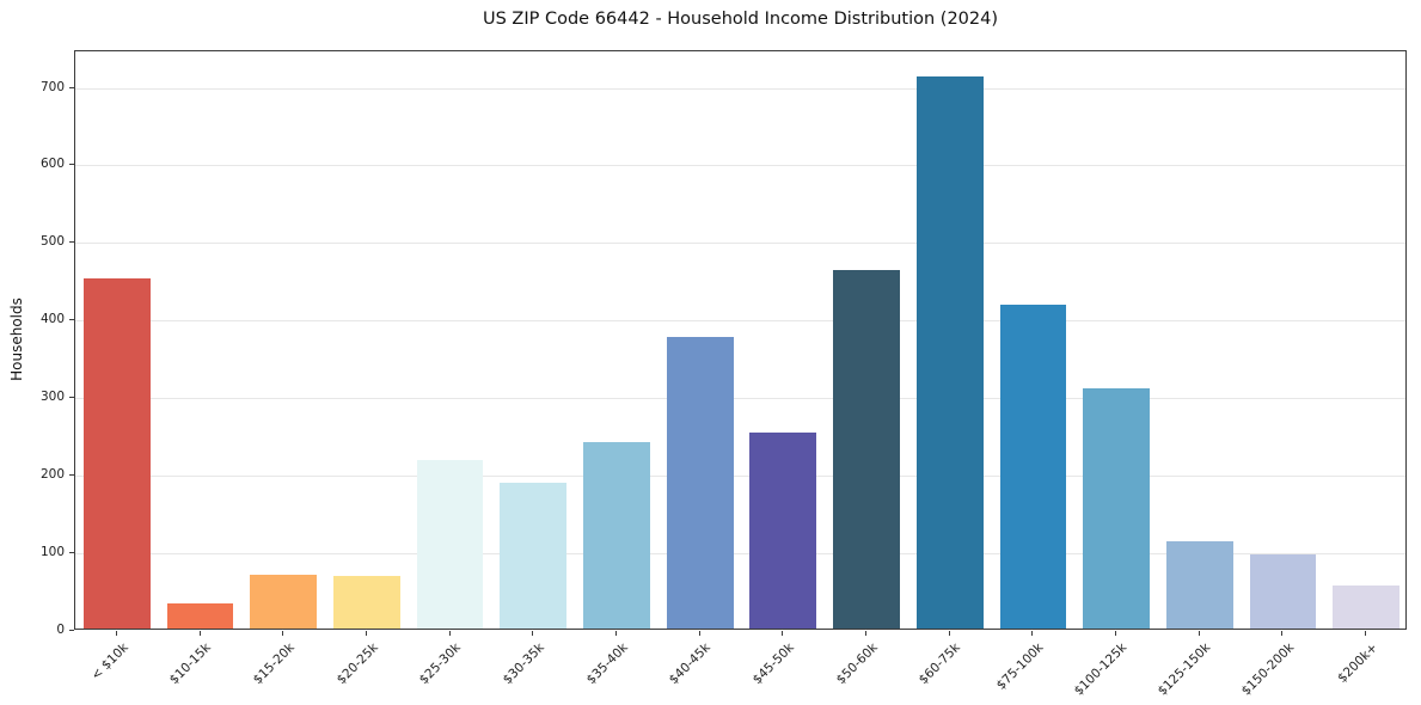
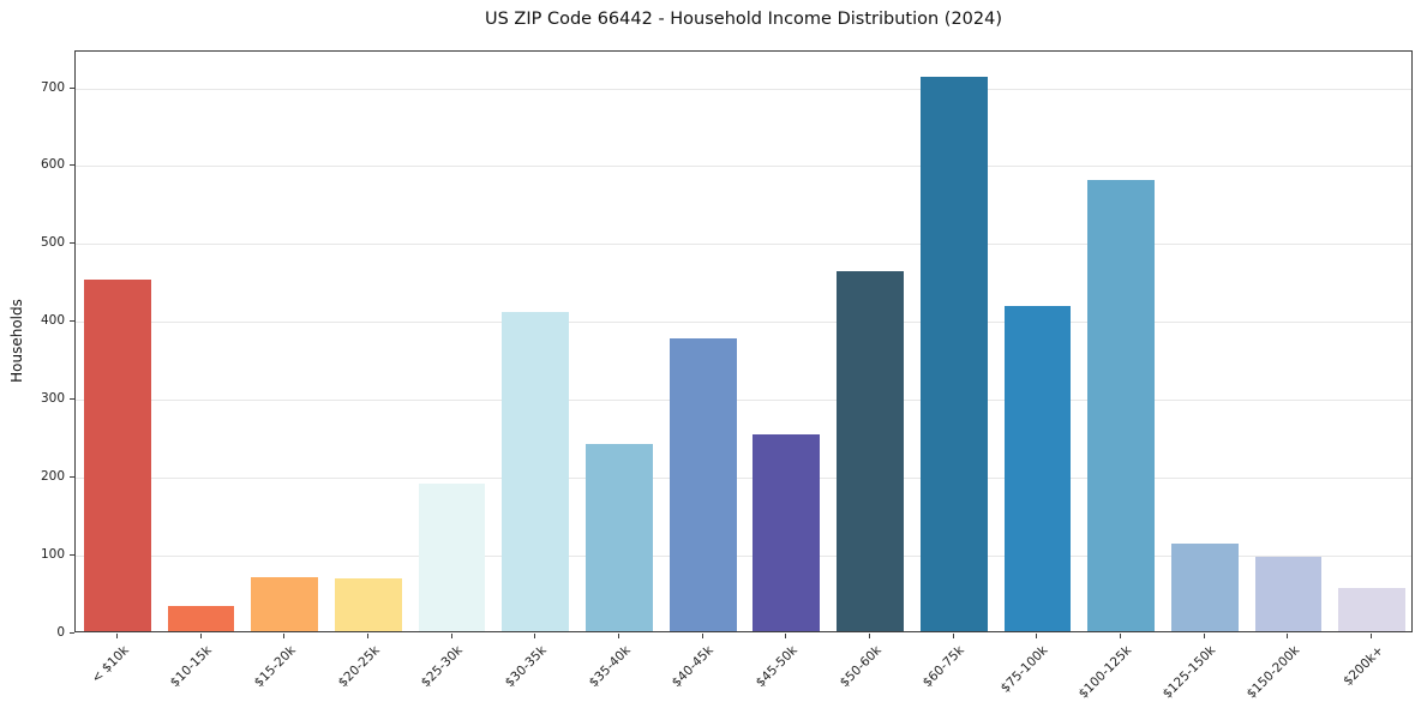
$25-30k: 220 -> 190
$30-35k: 190 -> 410
$100-125k: 310 -> 580
